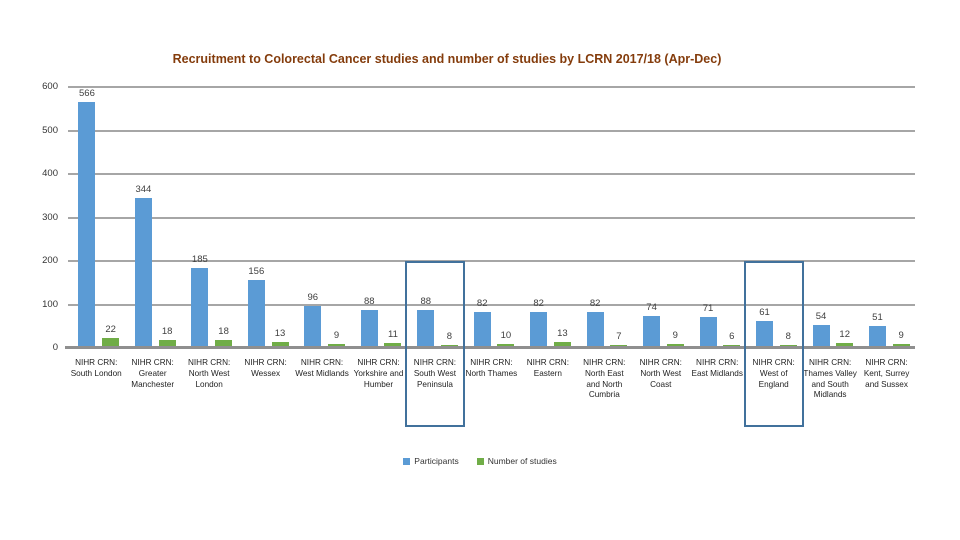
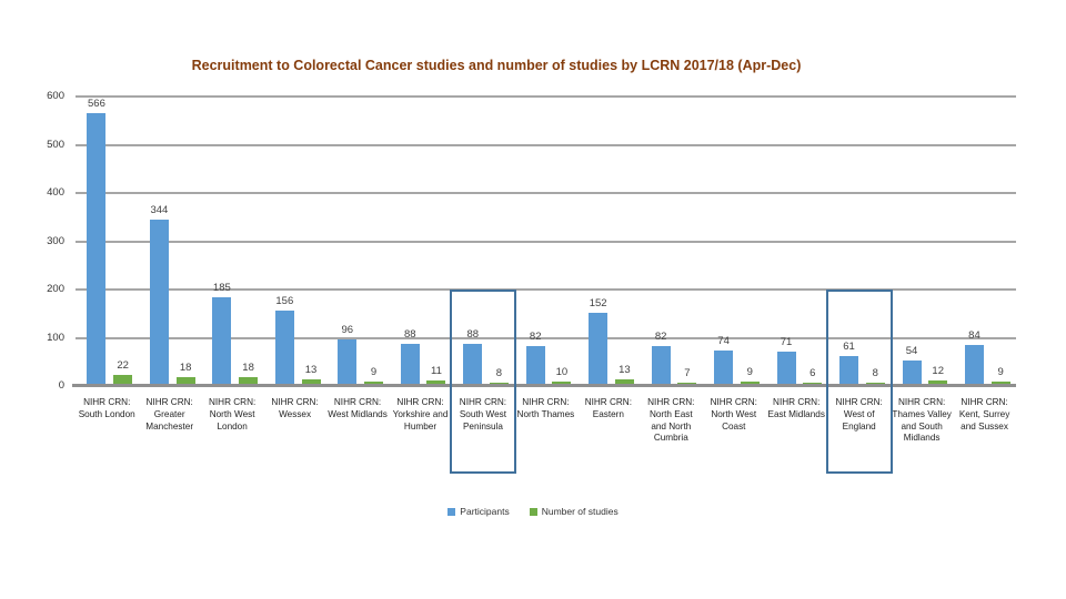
Participants/NIHR CRN: Eastern: 82 -> 152
Participants/NIHR CRN: Kent, Surrey and Sussex: 51 -> 84
